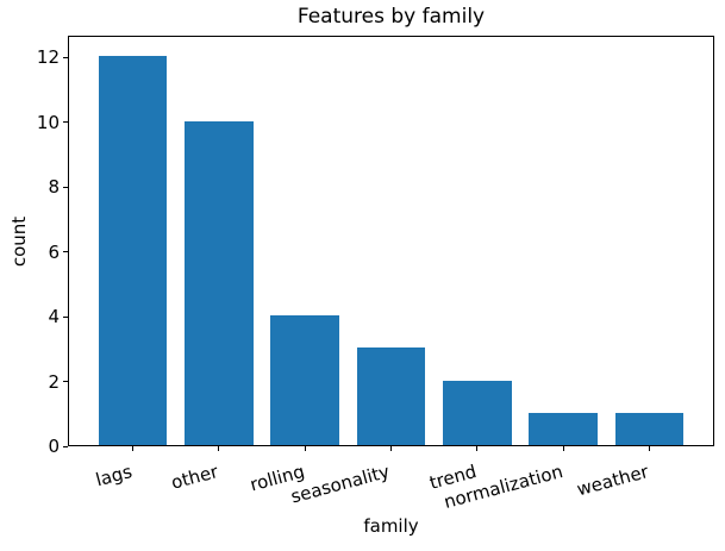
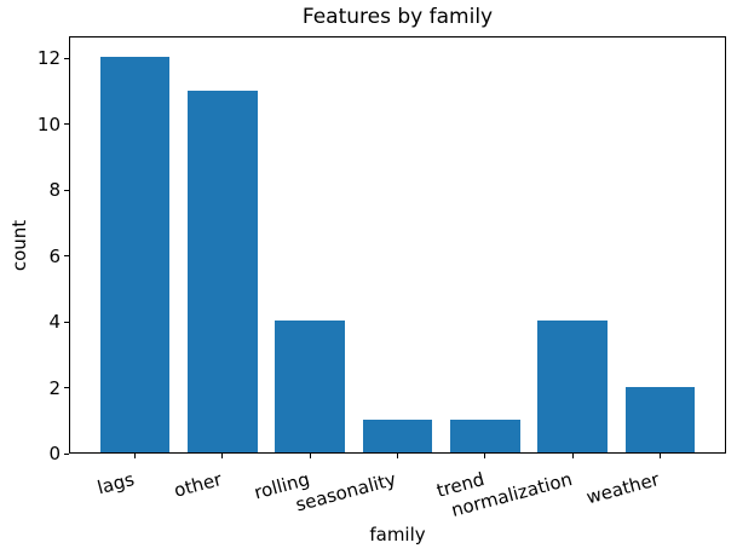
other: 10 -> 11
seasonality: 3 -> 1
trend: 2 -> 1
normalization: 1 -> 4
weather: 1 -> 2
